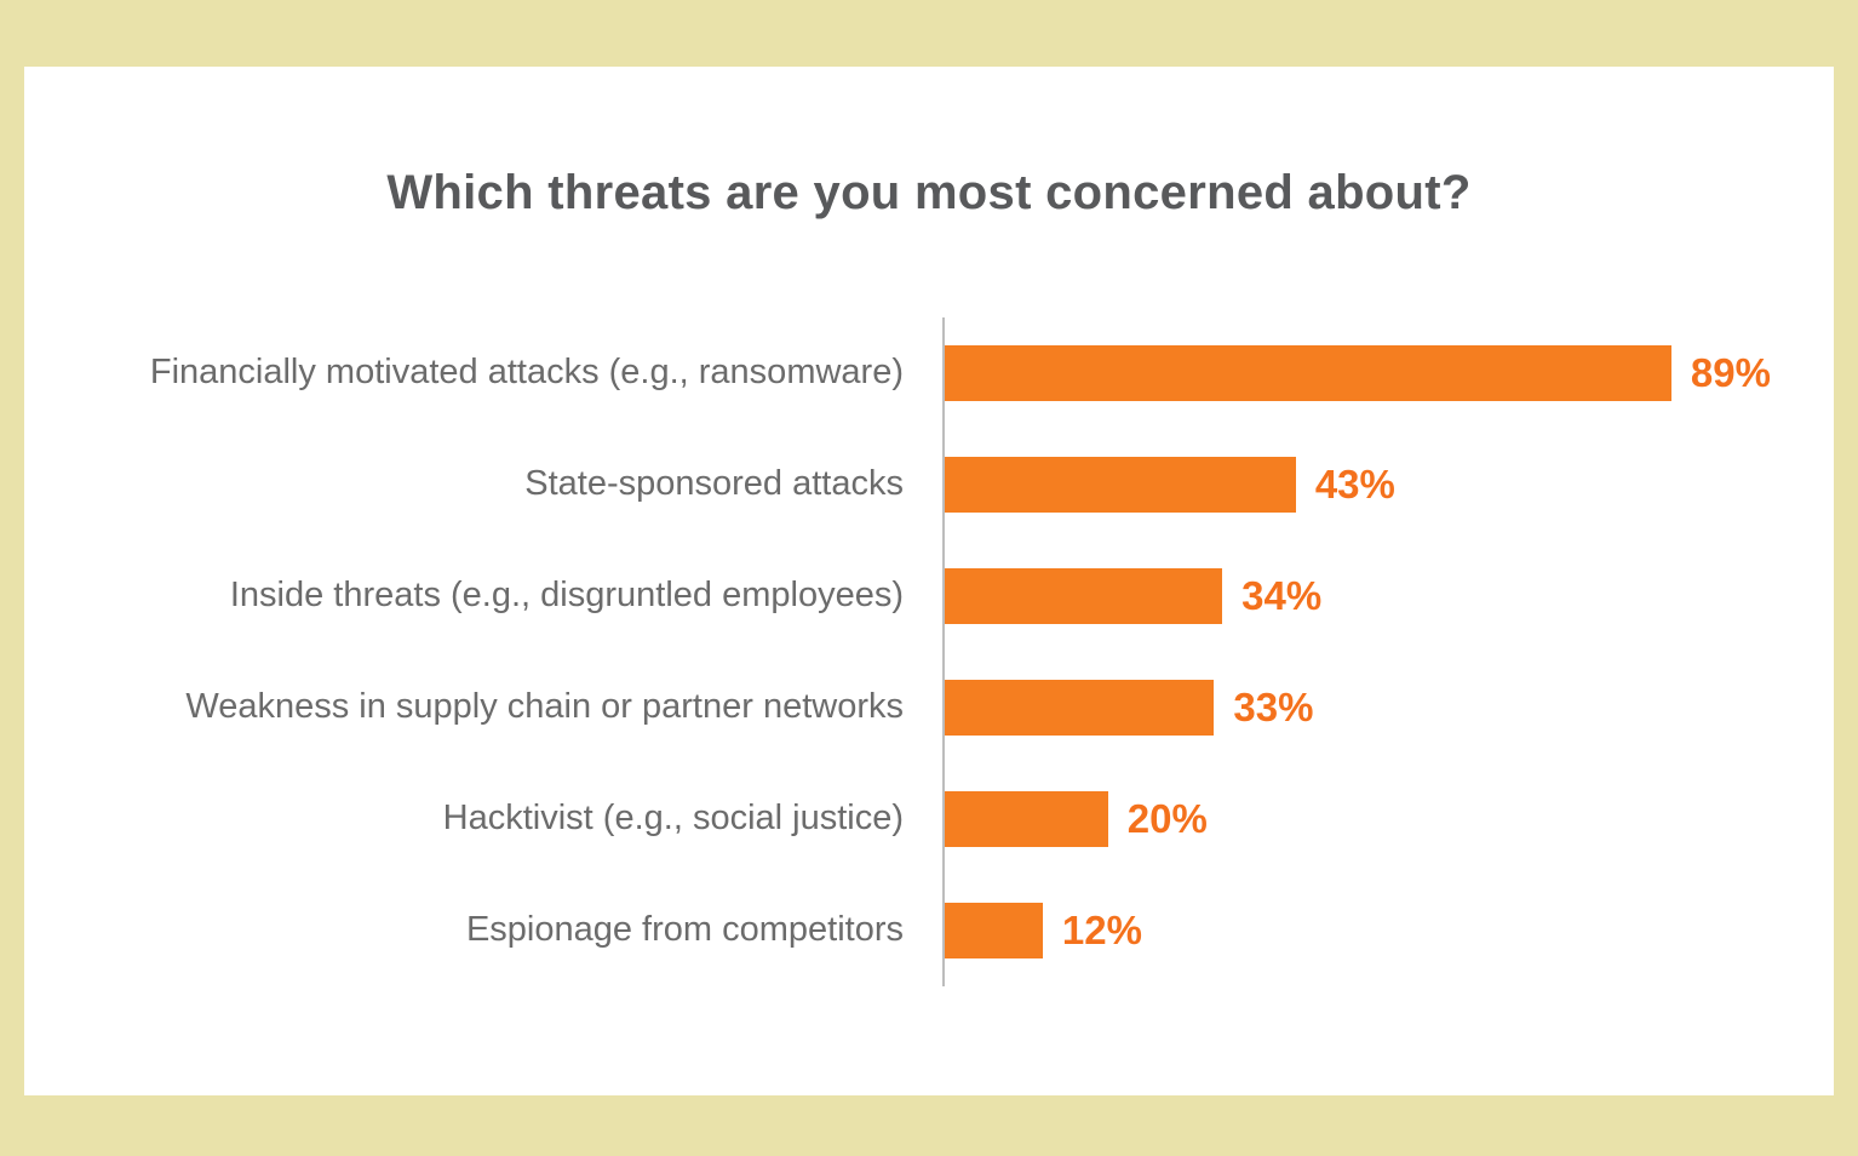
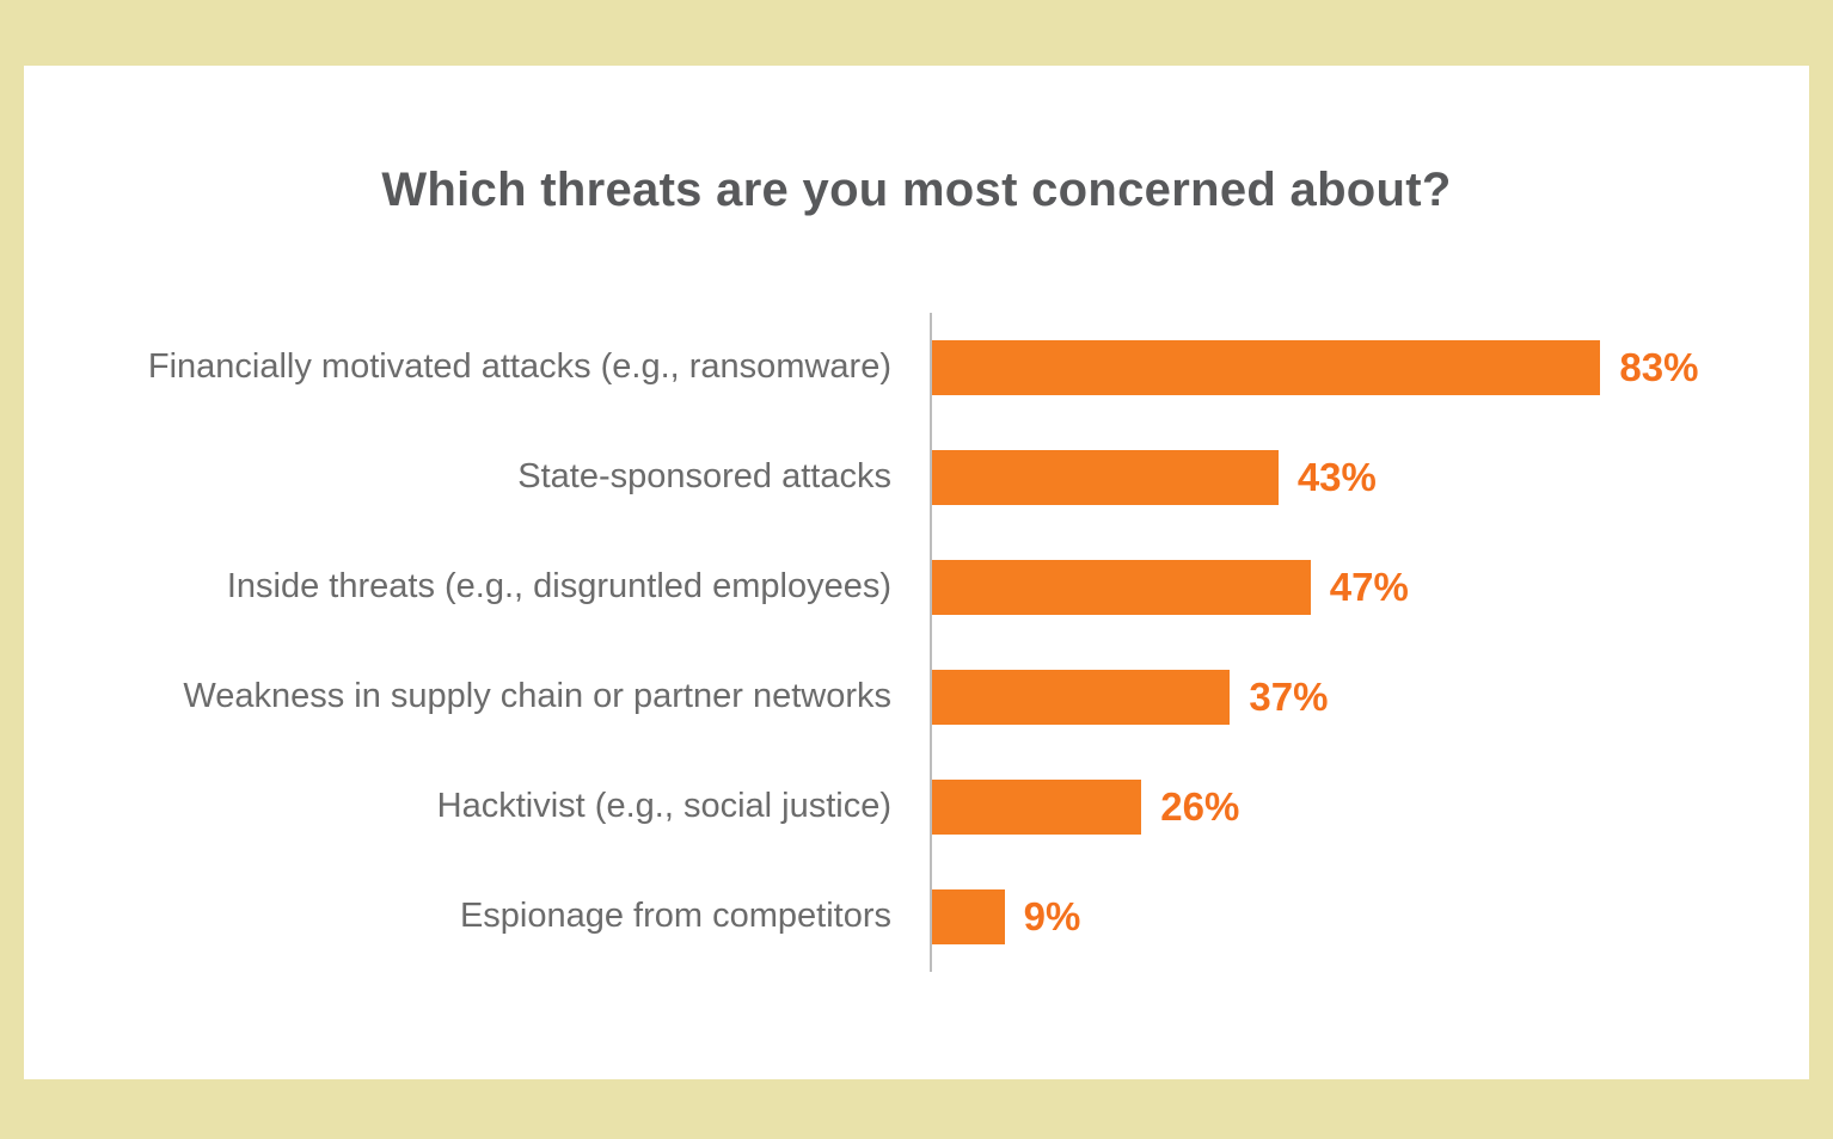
Financially motivated attacks (e.g., ransomware): 89% -> 83%
Inside threats (e.g., disgruntled employees): 34% -> 47%
Weakness in supply chain or partner networks: 33% -> 37%
Hacktivist (e.g., social justice): 20% -> 26%
Espionage from competitors: 12% -> 9%
